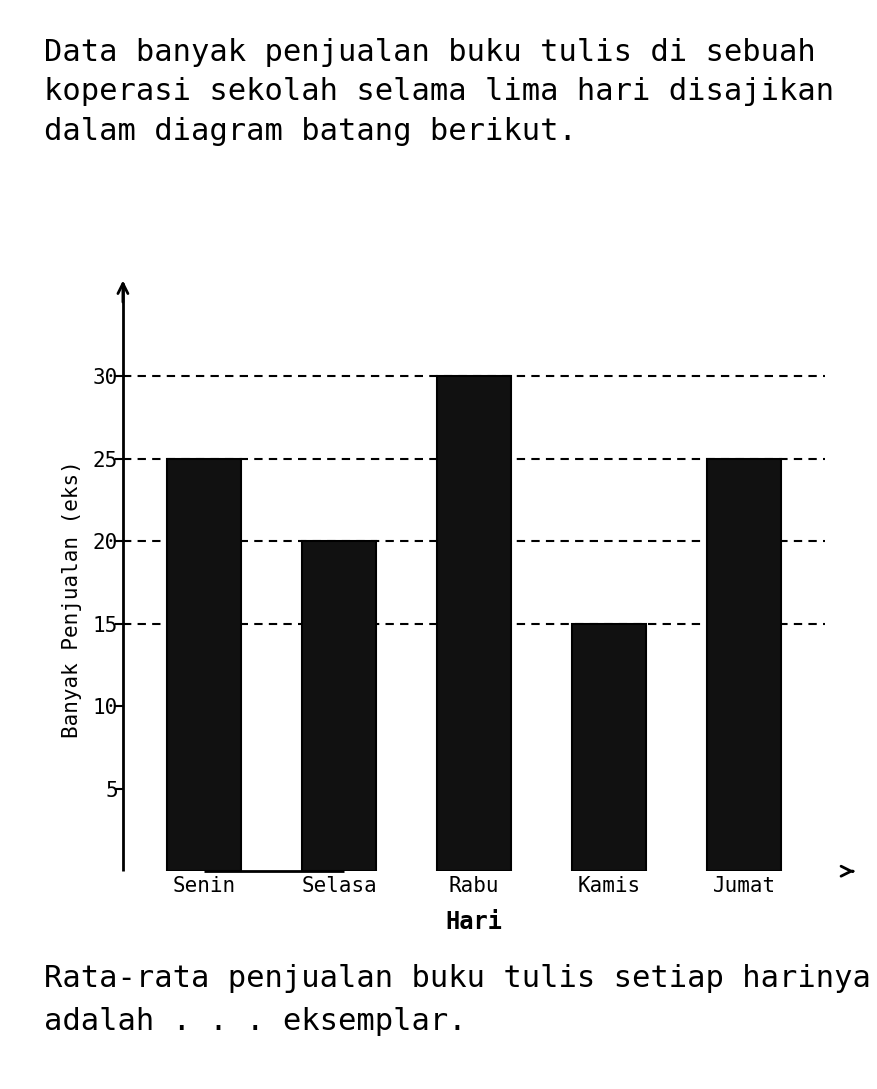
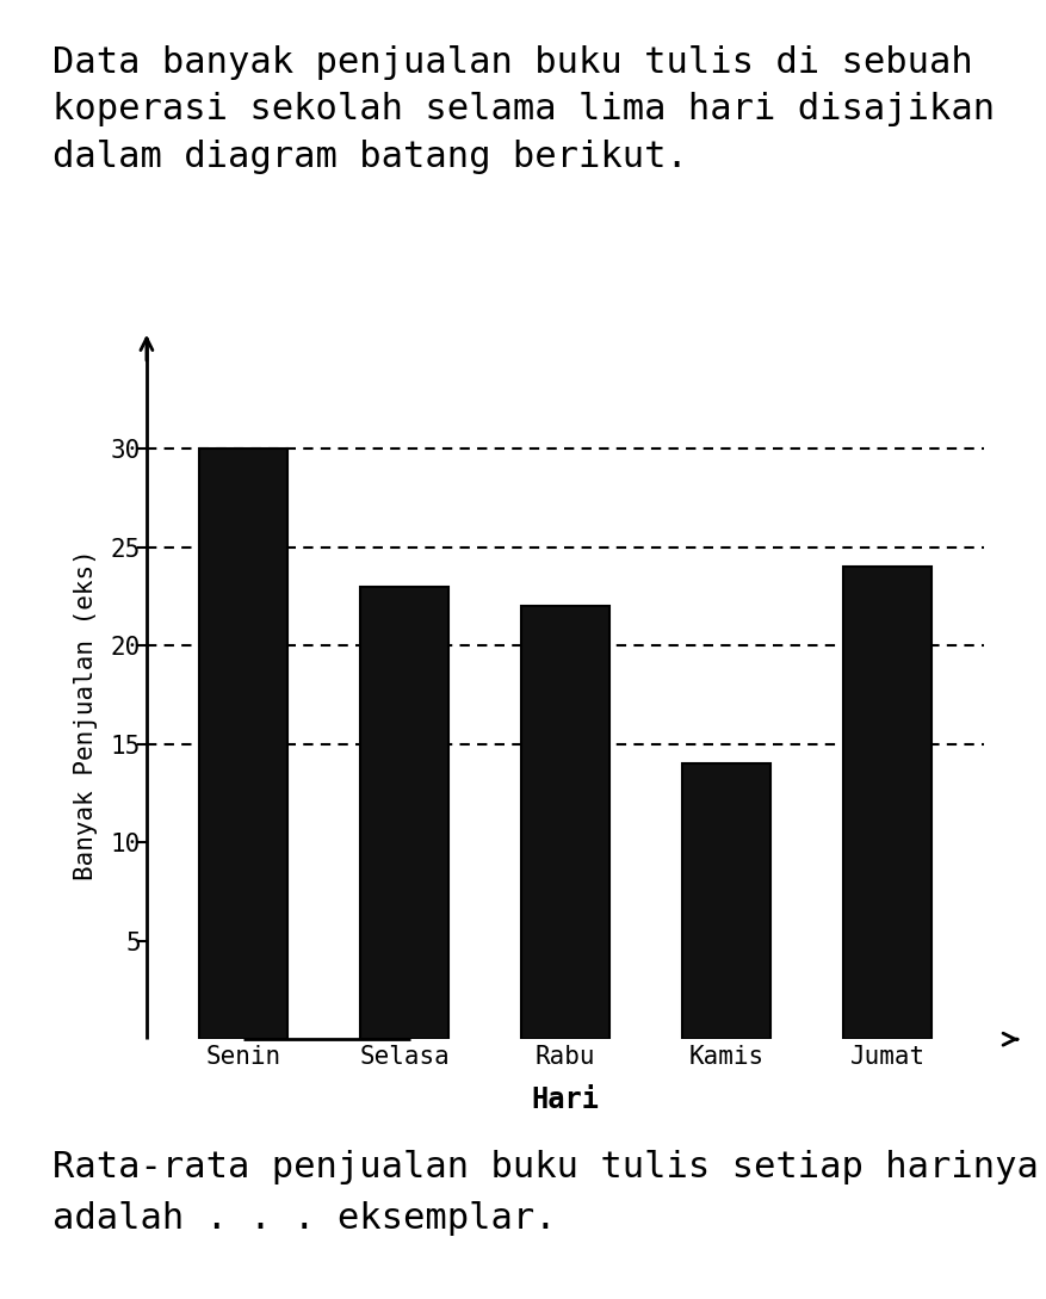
Senin: 25 -> 30
Selasa: 20 -> 23
Rabu: 30 -> 22
Kamis: 15 -> 14
Jumat: 25 -> 24
